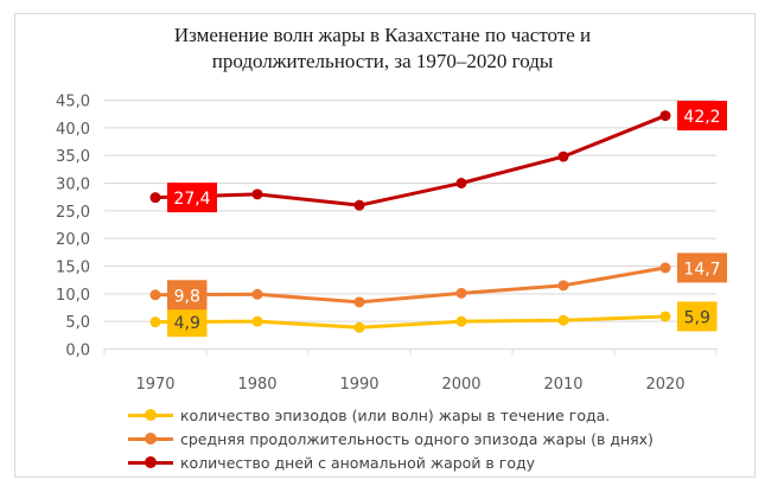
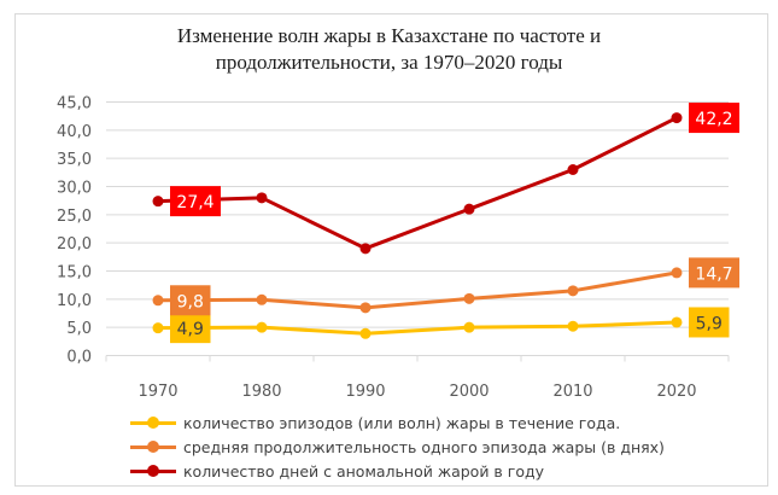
количество дней с аномальной жарой в году/1990: 26 -> 19
количество дней с аномальной жарой в году/2000: 30 -> 26
количество дней с аномальной жарой в году/2010: 35 -> 33
